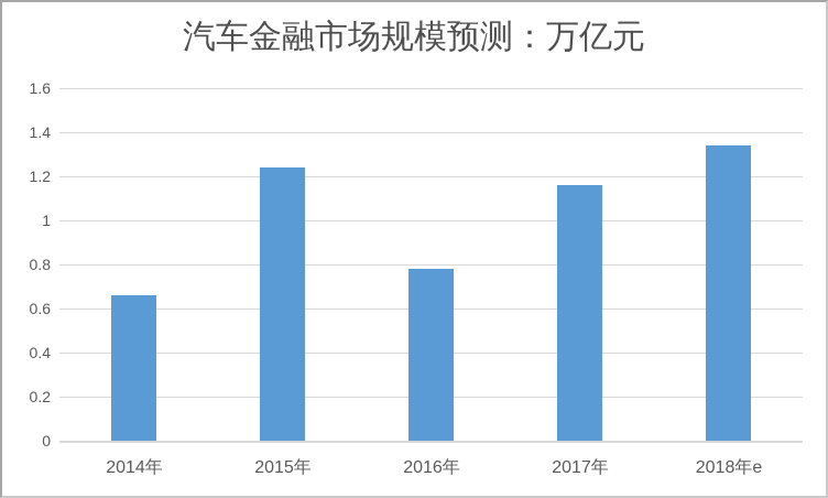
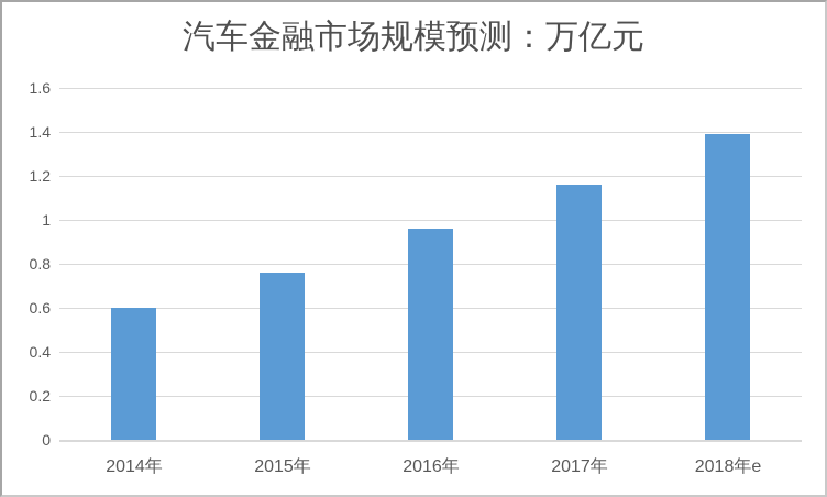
2014年: 0.66 -> 0.60
2015年: 1.24 -> 0.76
2016年: 0.78 -> 0.96
2018年e: 1.34 -> 1.39
